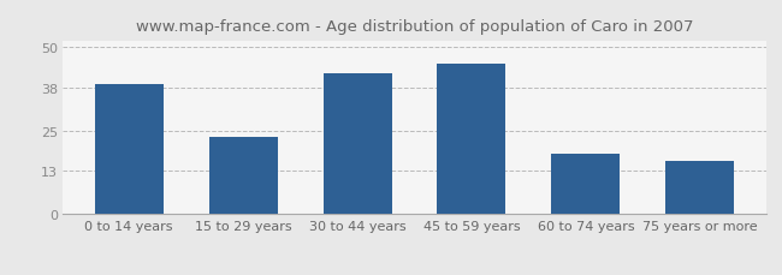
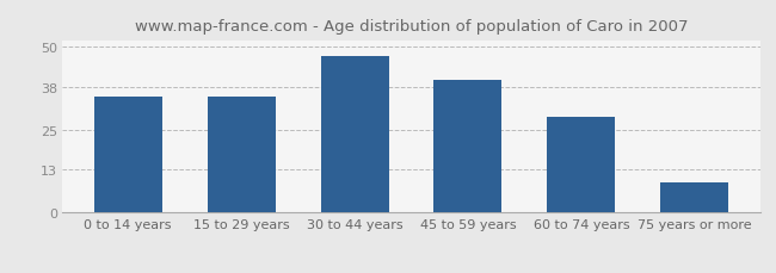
0 to 14 years: 39 -> 35
15 to 29 years: 23 -> 35
30 to 44 years: 42 -> 47
45 to 59 years: 45 -> 40
60 to 74 years: 18 -> 29
75 years or more: 16 -> 9
